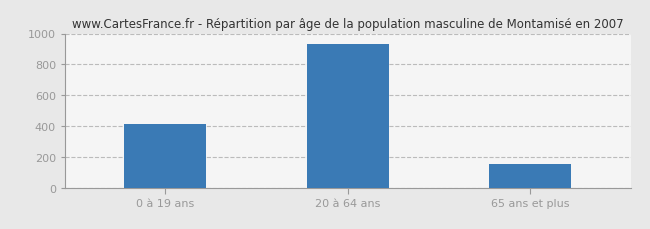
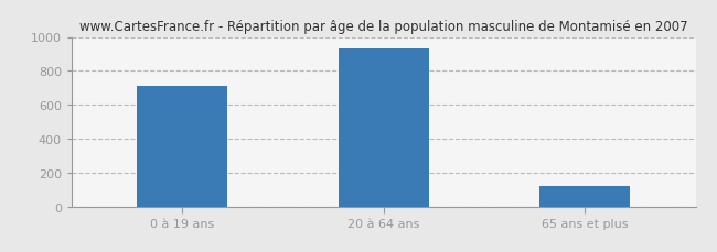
0 à 19 ans: 410 -> 710
65 ans et plus: 160 -> 120
